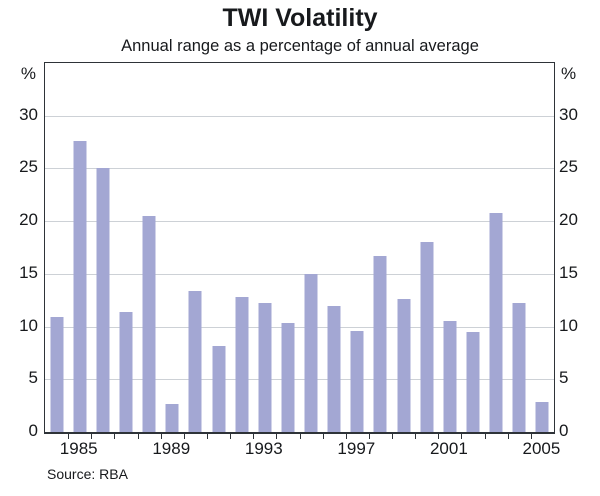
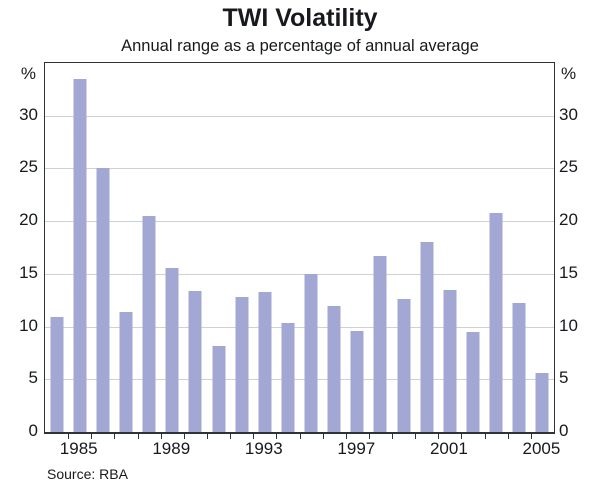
1985: 27.6 -> 33.5
1989: 2.7 -> 15.6
1993: 12.2 -> 13.3
2001: 10.5 -> 13.5
2005: 2.8 -> 5.6
